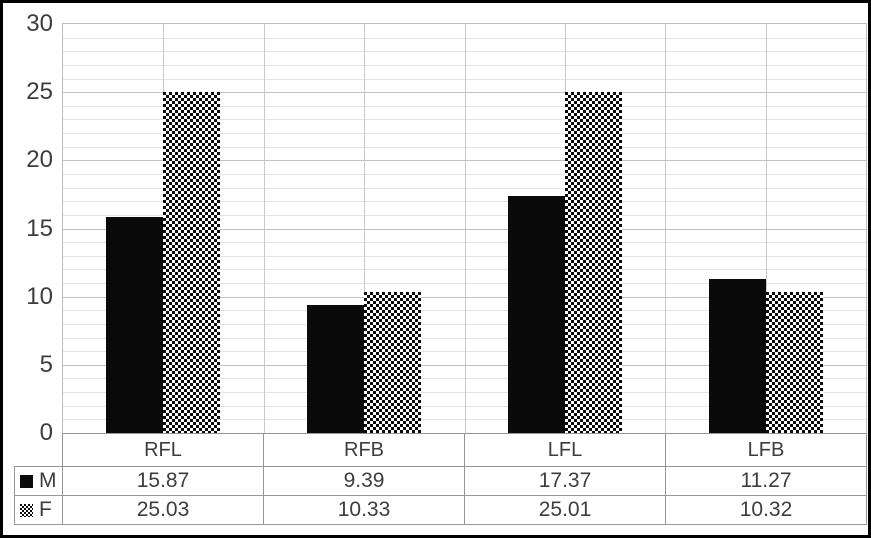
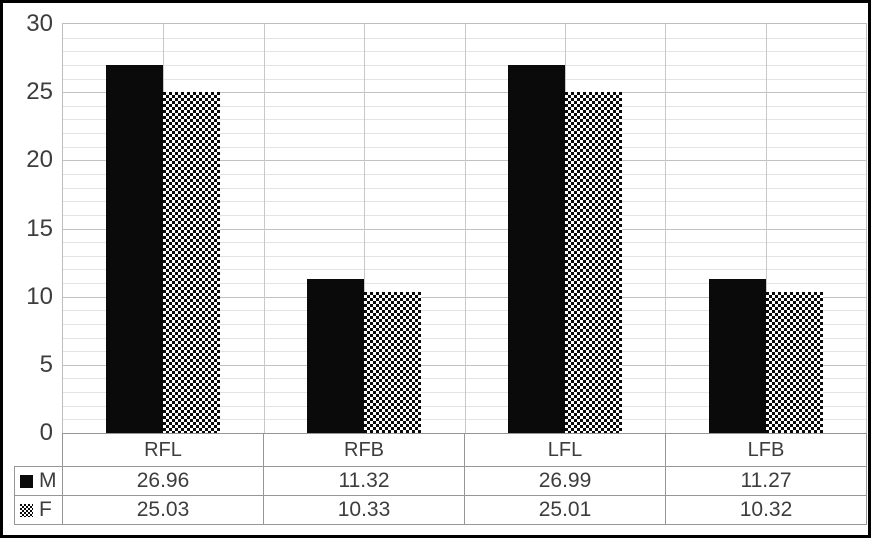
M/RFL: 15.87 -> 26.96
M/RFB: 9.39 -> 11.32
M/LFL: 17.37 -> 26.99
